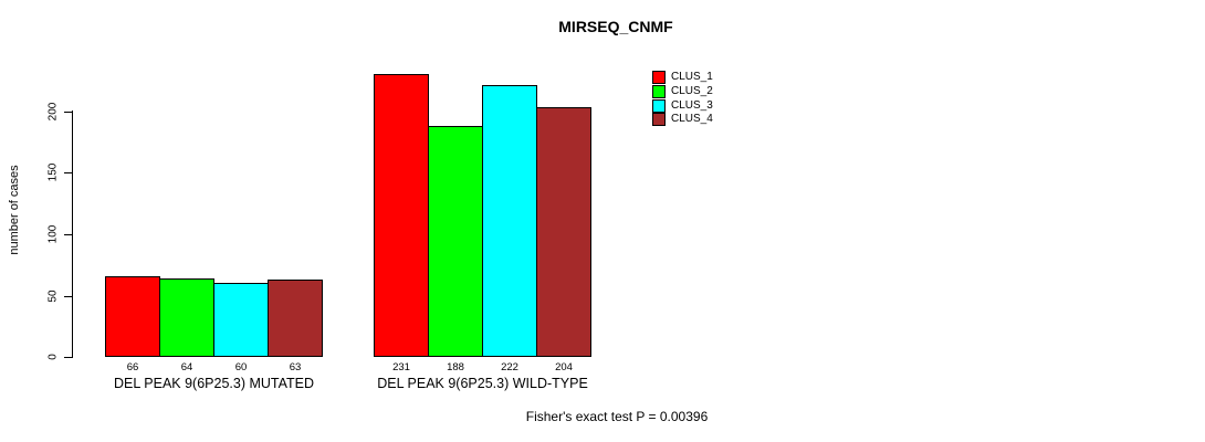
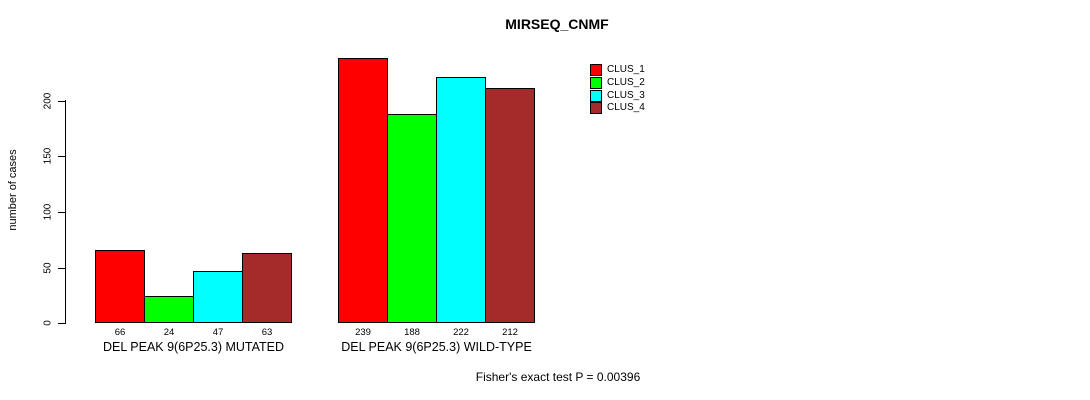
CLUS_2/DEL PEAK 9(6P25.3) MUTATED: 64 -> 24
CLUS_3/DEL PEAK 9(6P25.3) MUTATED: 60 -> 47
CLUS_1/DEL PEAK 9(6P25.3) WILD-TYPE: 231 -> 239
CLUS_4/DEL PEAK 9(6P25.3) WILD-TYPE: 204 -> 212
